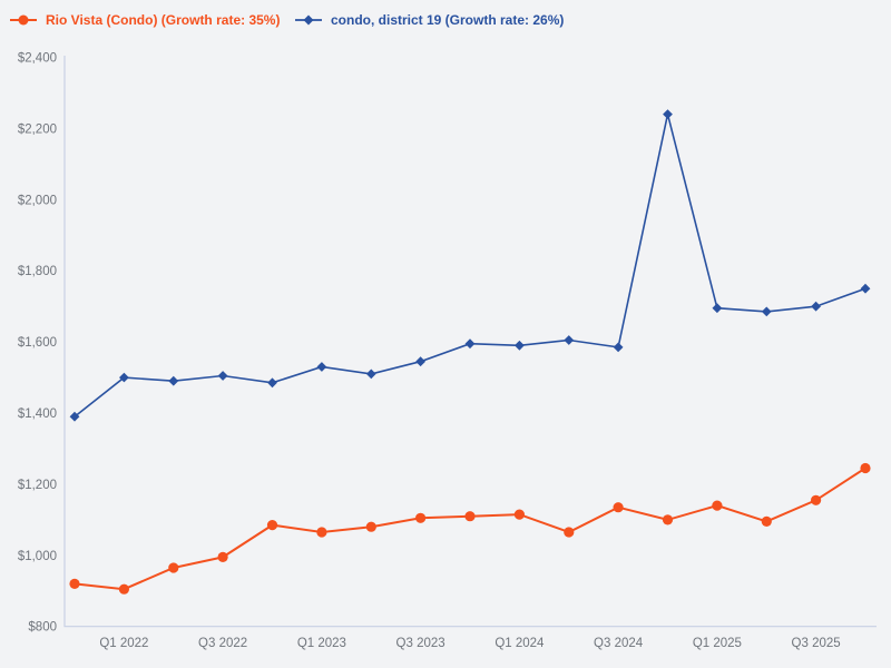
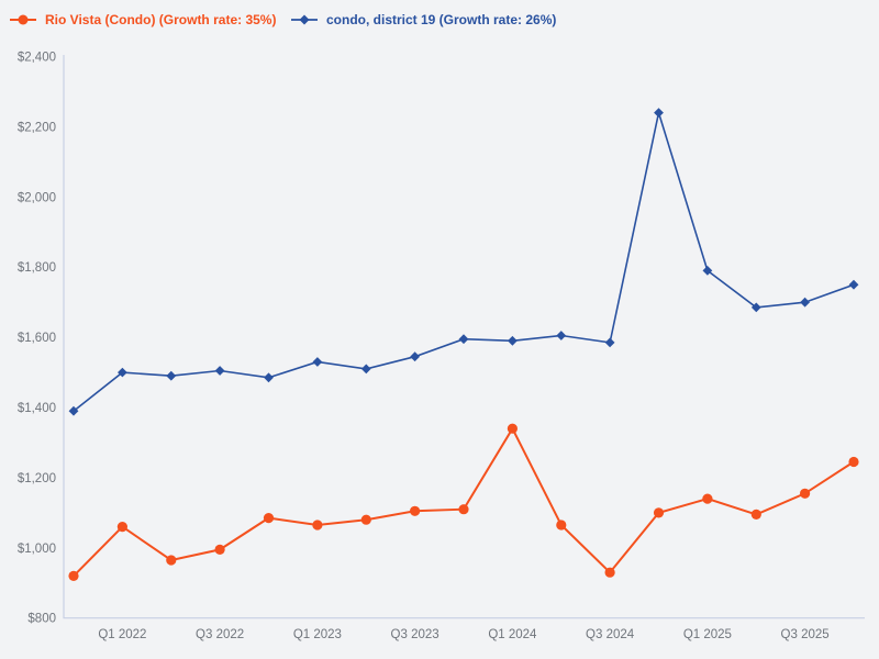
Rio Vista (Condo) (Growth rate: 35%)/Q1 2022: $900 -> $1060
Rio Vista (Condo) (Growth rate: 35%)/Q1 2024: $1120 -> $1340
Rio Vista (Condo) (Growth rate: 35%)/Q3 2024: $1140 -> $930
condo, district 19 (Growth rate: 26%)/Q1 2025: $1700 -> $1790
